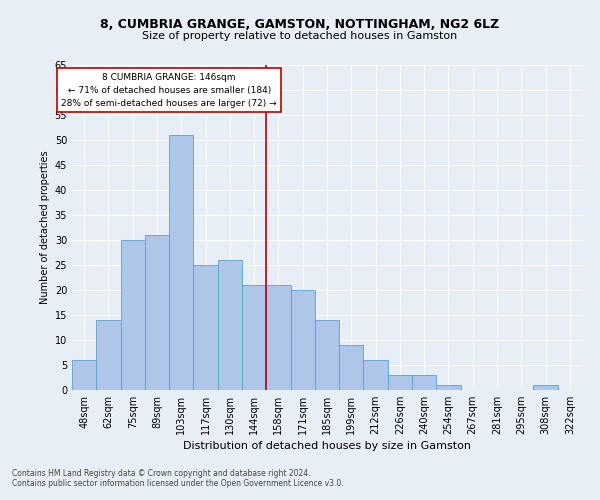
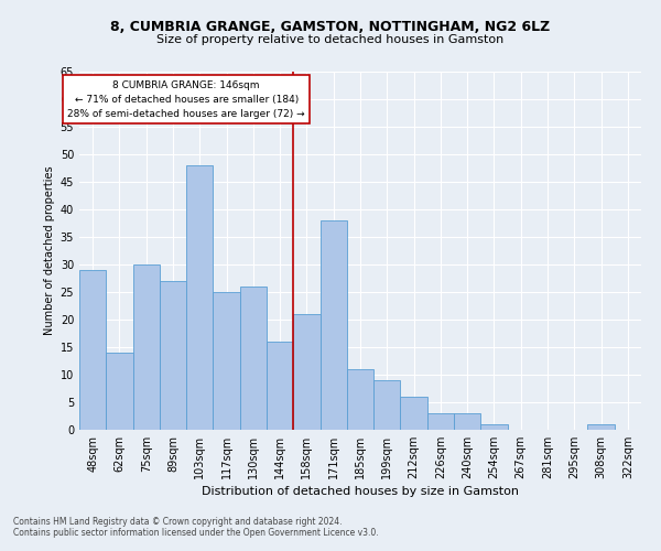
48sqm: 6 -> 29
89sqm: 31 -> 27
103sqm: 51 -> 48
144sqm: 21 -> 16
171sqm: 20 -> 38
185sqm: 14 -> 11
